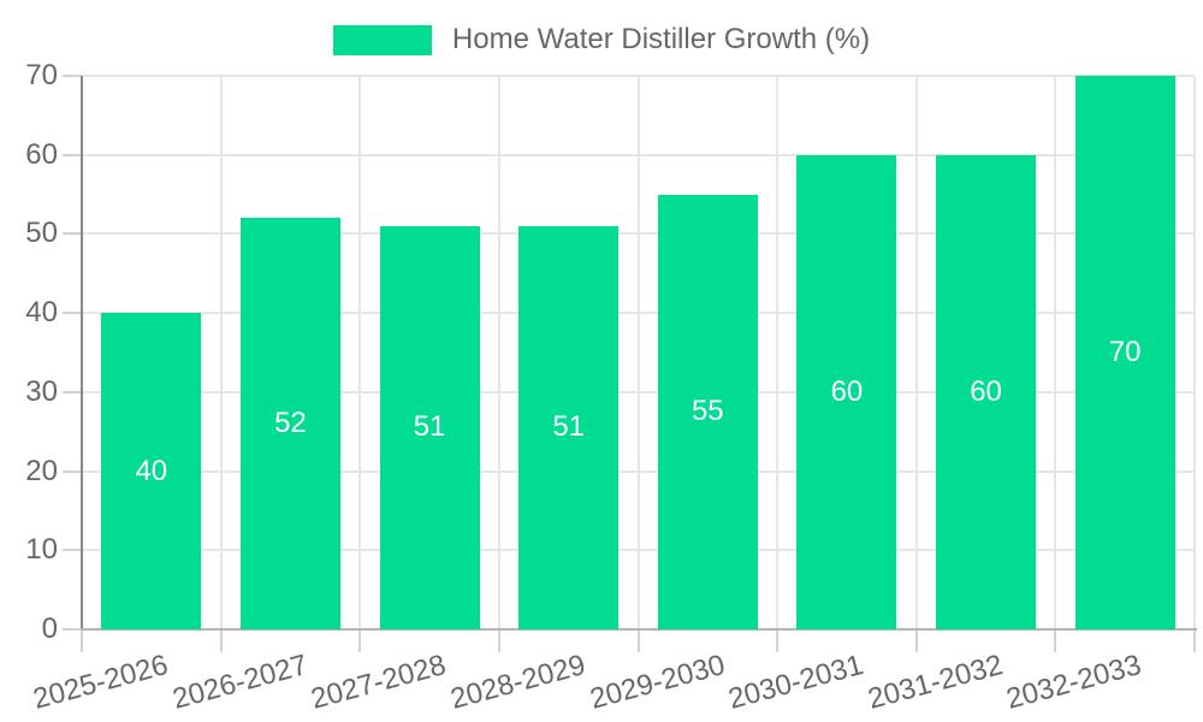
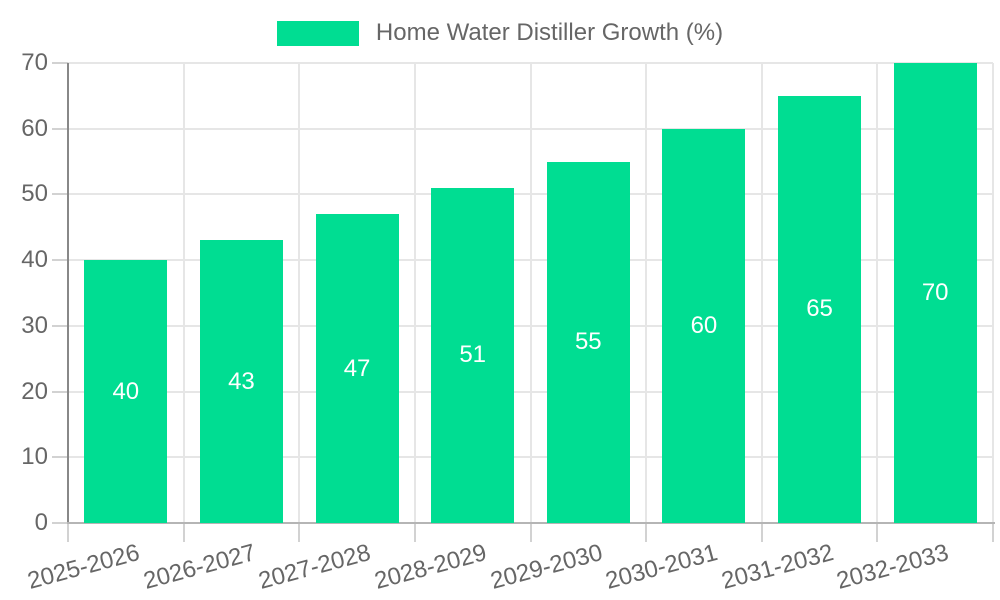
2026-2027: 52 -> 43
2027-2028: 51 -> 47
2031-2032: 60 -> 65
